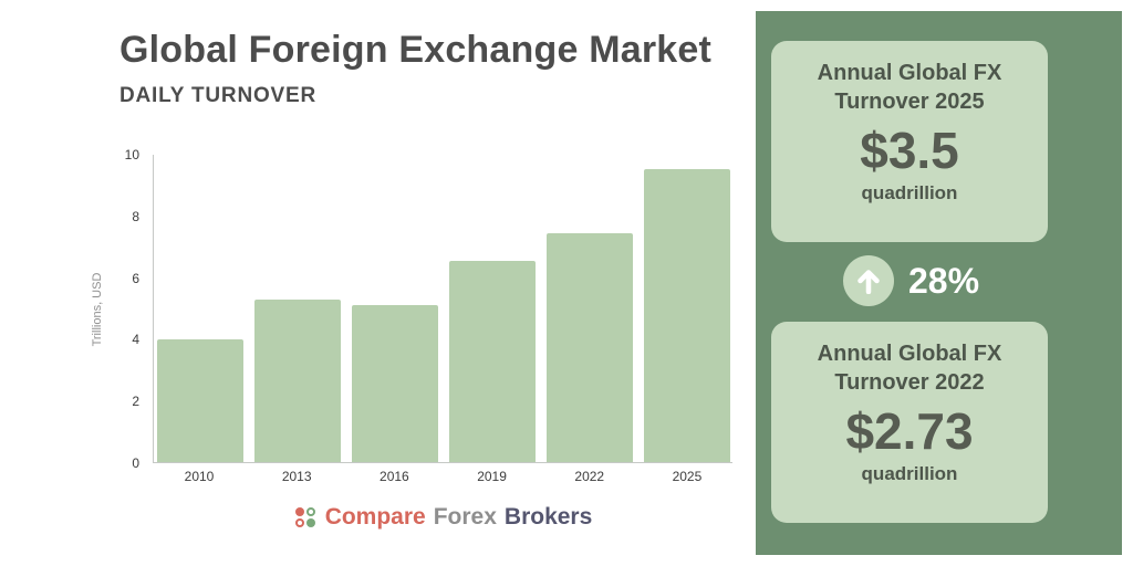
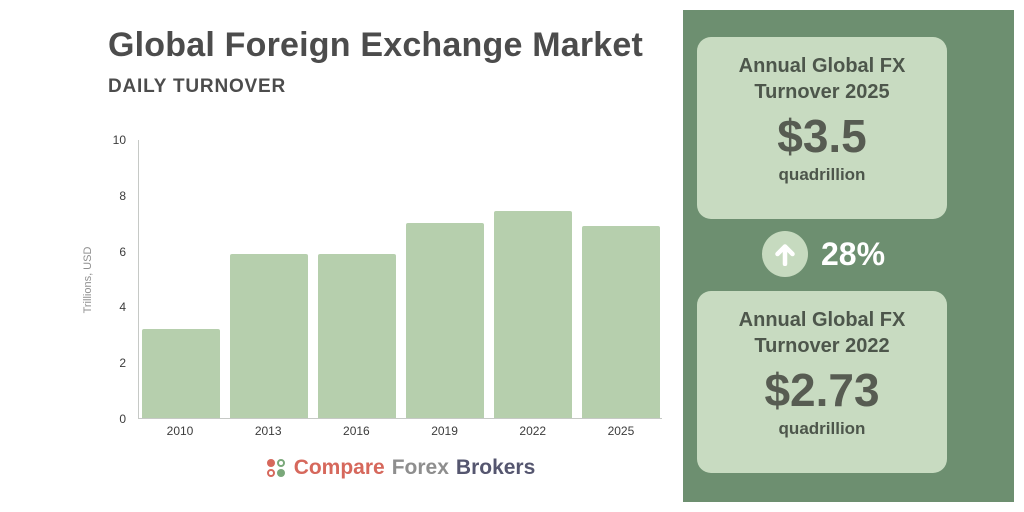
2010: 4.0 -> 3.2
2013: 5.3 -> 5.9
2016: 5.1 -> 5.9
2019: 6.5 -> 7.0
2025: 9.6 -> 6.9
